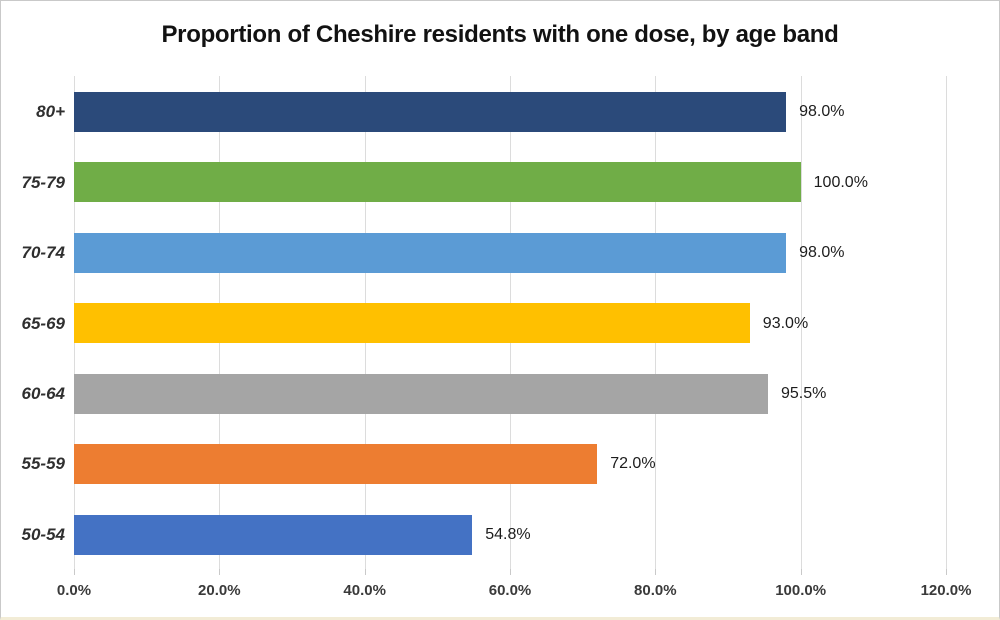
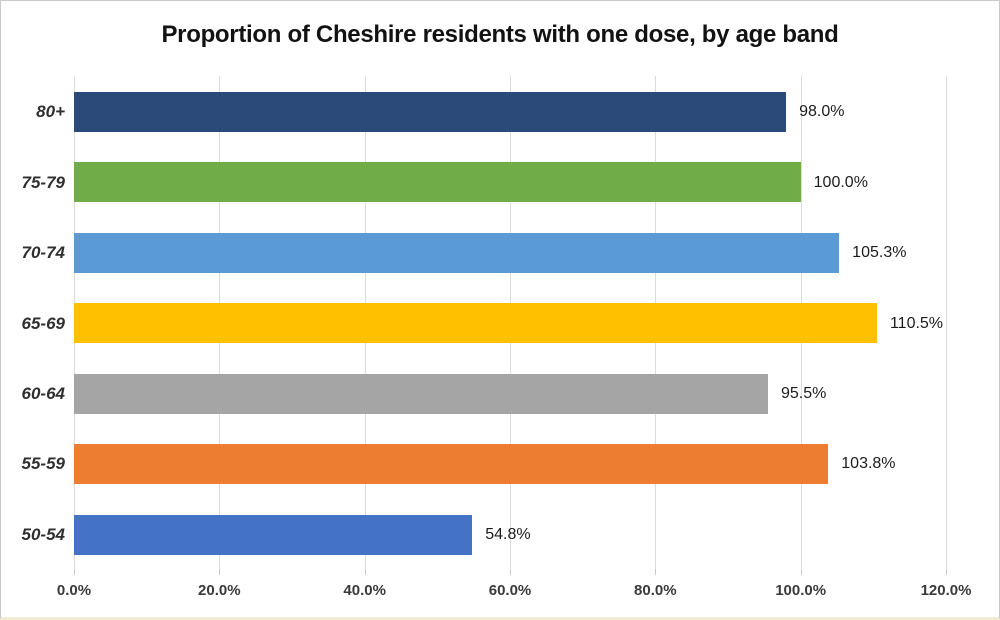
70-74: 98.0% -> 105.3%
65-69: 93.0% -> 110.5%
55-59: 72.0% -> 103.8%
